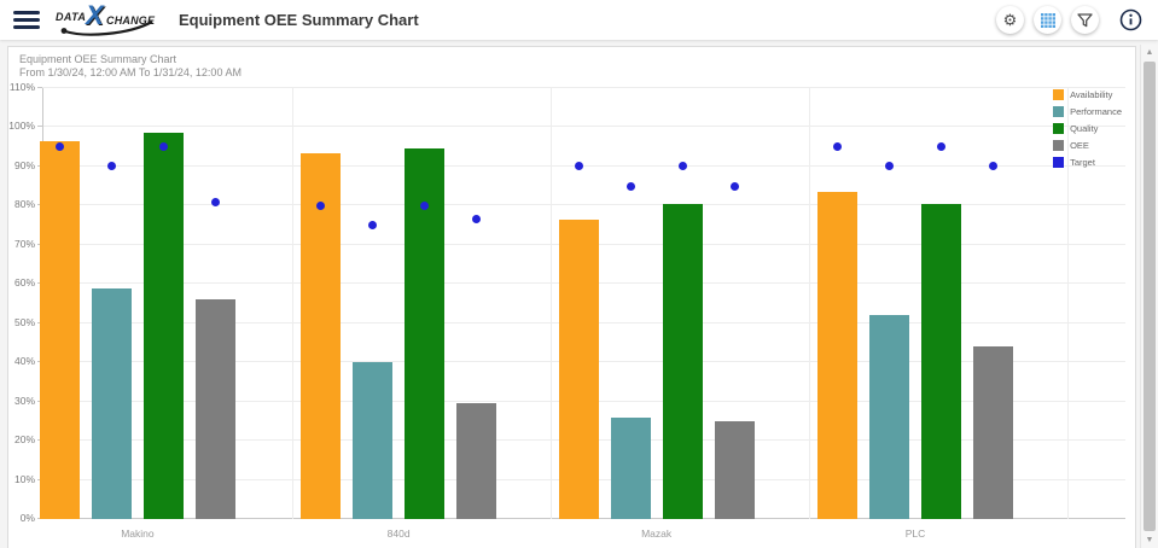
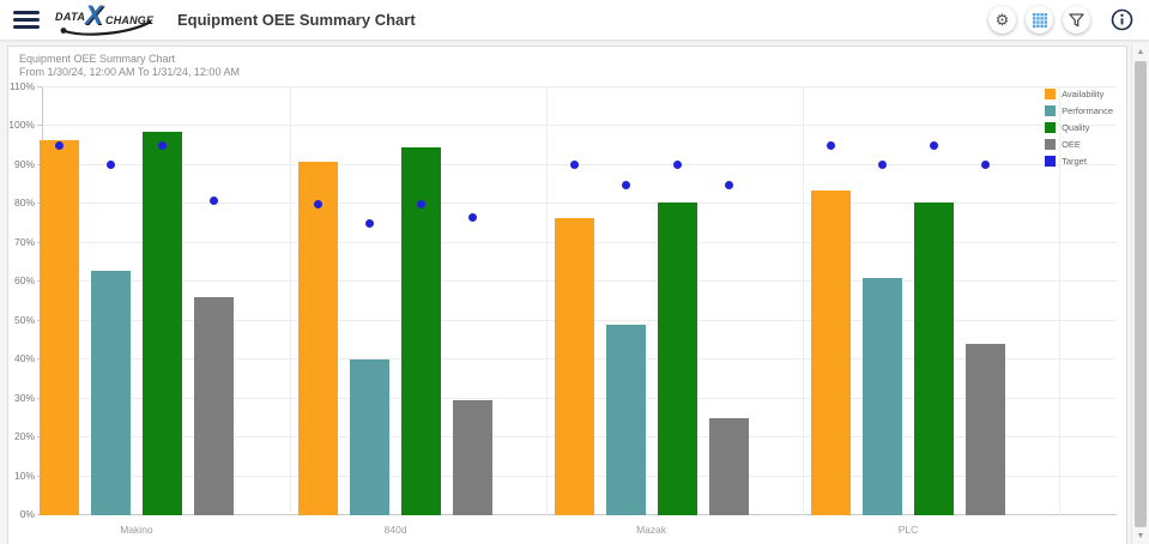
Performance/Makino: 59% -> 63%
Availability/840d: 94% -> 91%
Performance/Mazak: 26% -> 49%
Performance/PLC: 52% -> 61%
